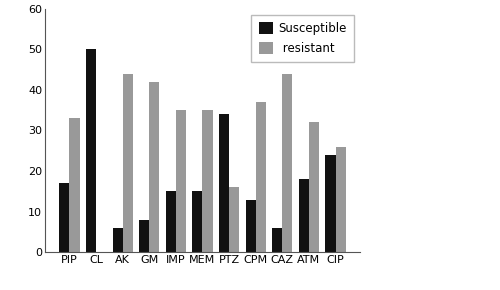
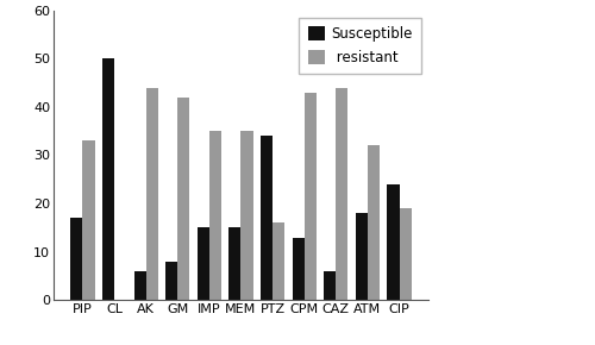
resistant/CPM: 37 -> 43
resistant/CIP: 26 -> 19
